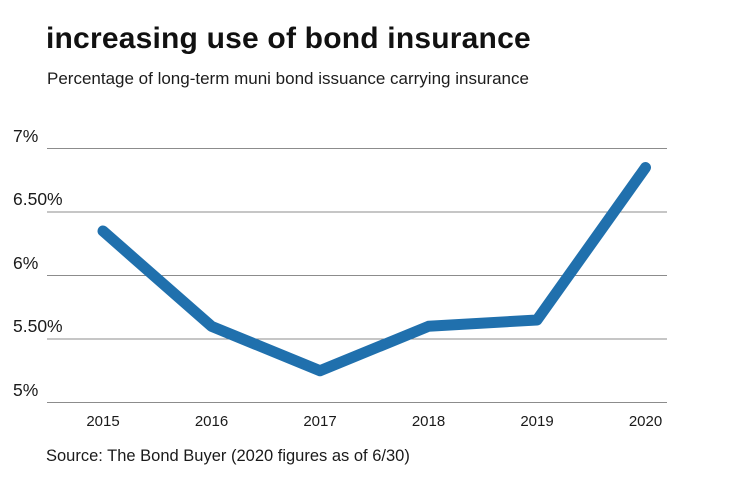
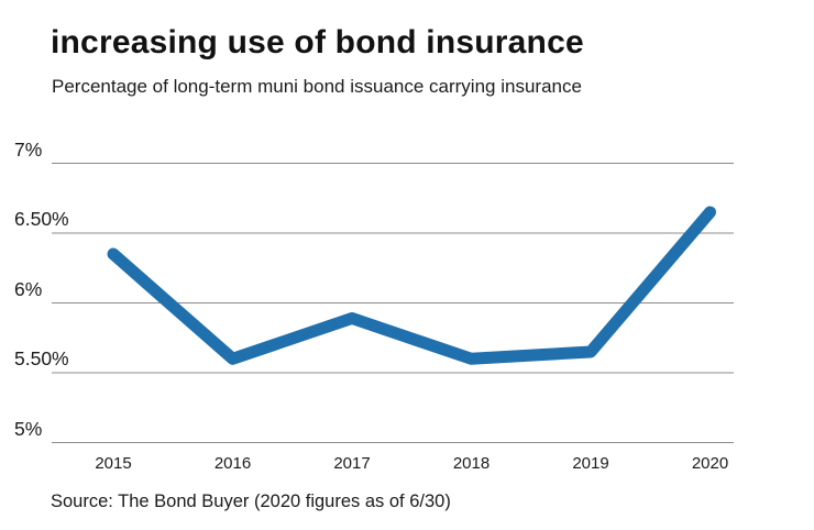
2017: 5.25% -> 5.89%
2020: 6.85% -> 6.65%
